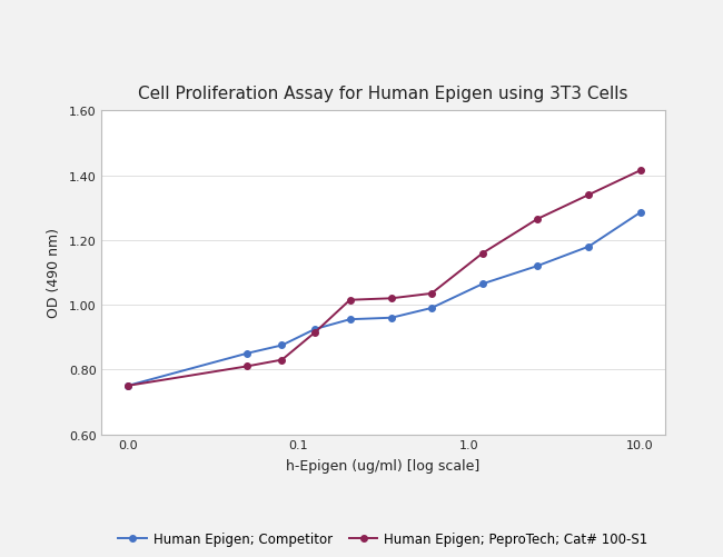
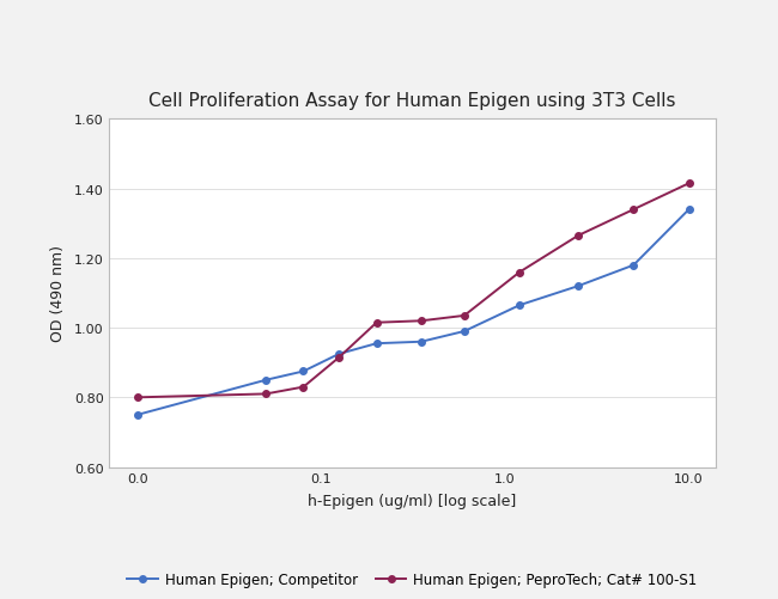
Human Epigen; PeproTech; Cat# 100-S1/0.0: 0.750 -> 0.800
Human Epigen; Competitor/10.0: 1.285 -> 1.340
